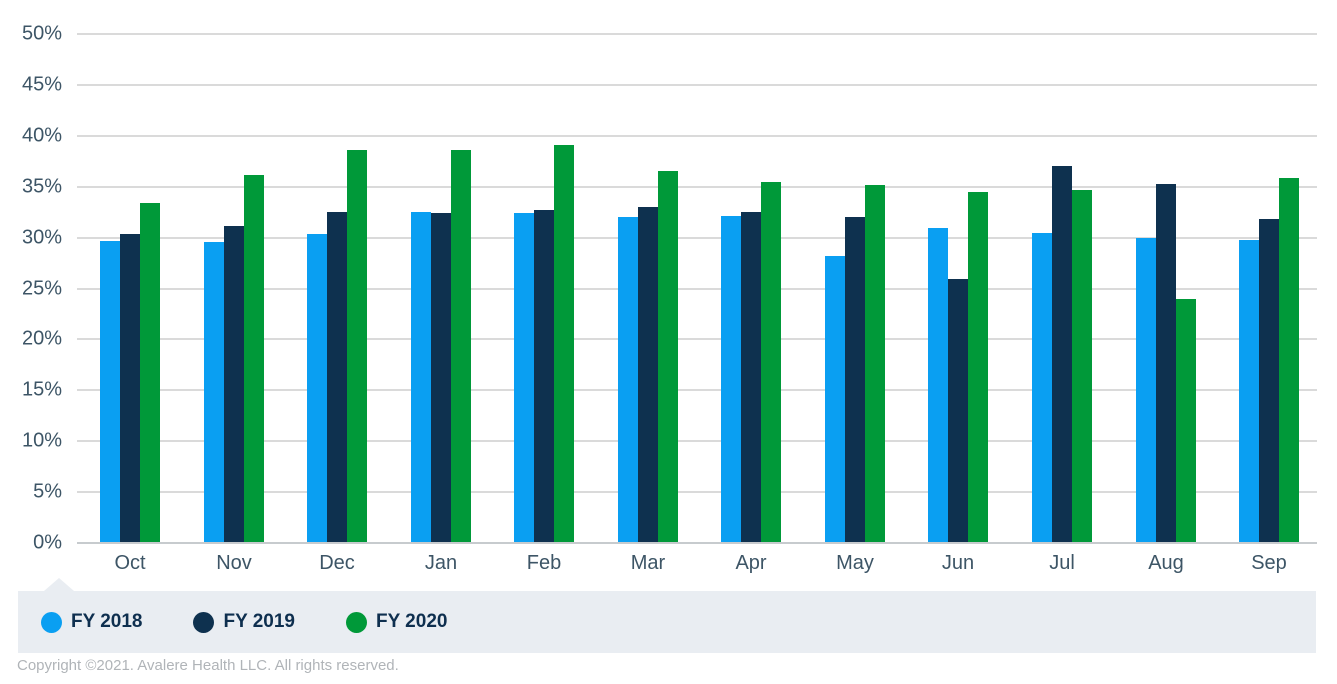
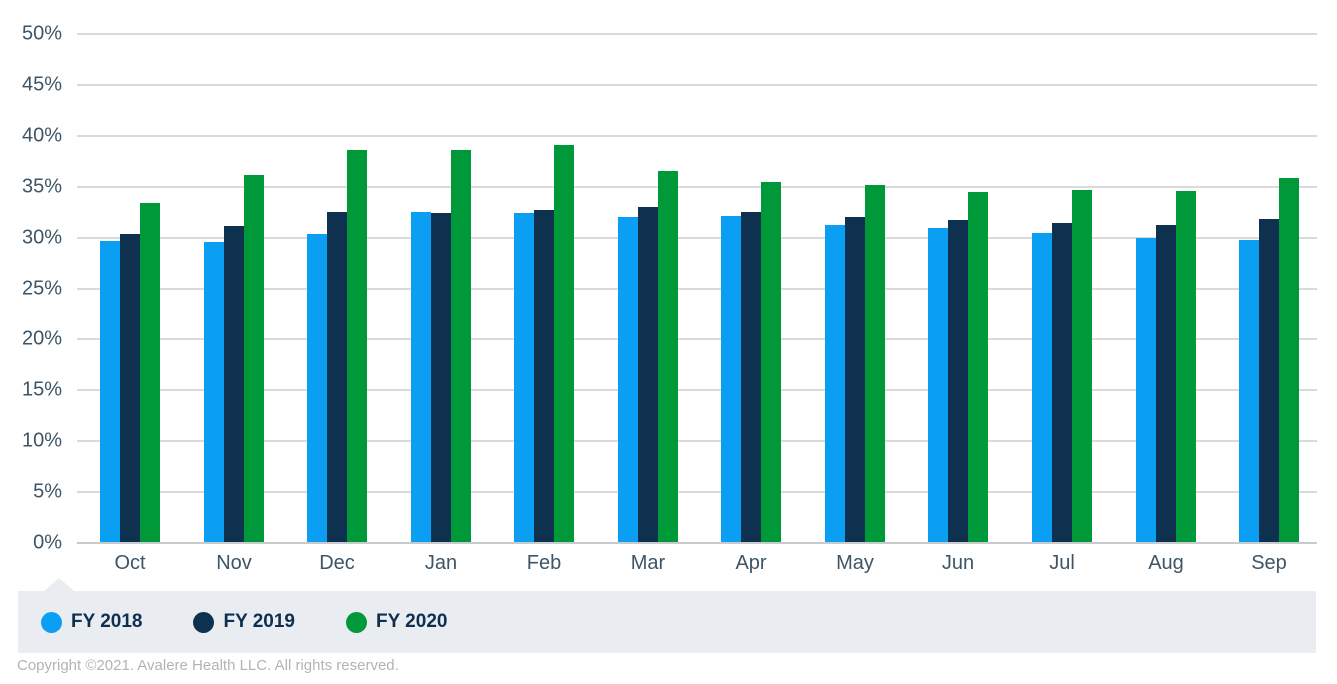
FY 2018/May: 28.1% -> 31.1%
FY 2019/Jun: 25.8% -> 31.6%
FY 2019/Jul: 36.9% -> 31.3%
FY 2019/Aug: 35.2% -> 31.1%
FY 2020/Aug: 23.9% -> 34.5%
